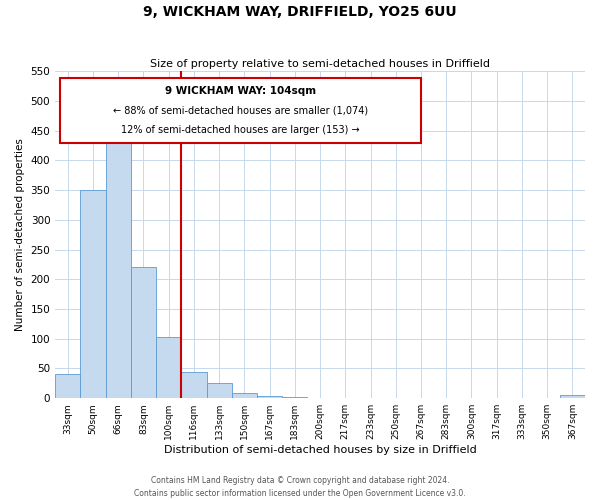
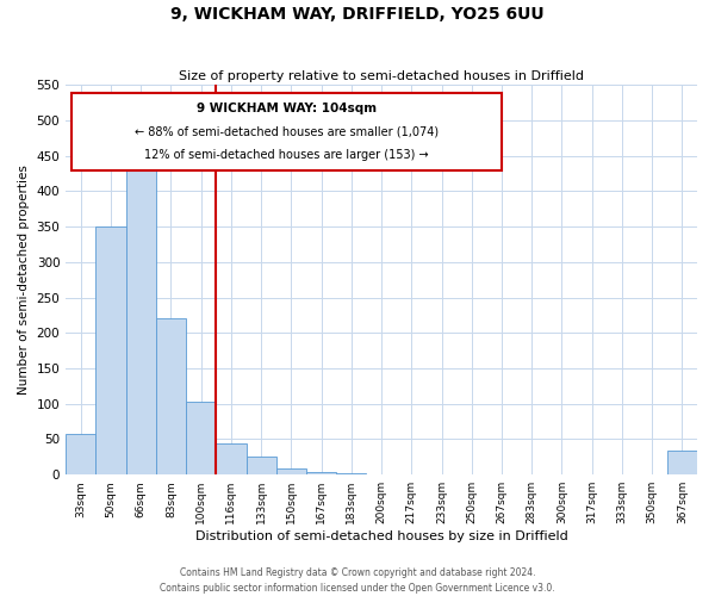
33sqm: 40 -> 58
367sqm: 5 -> 34
